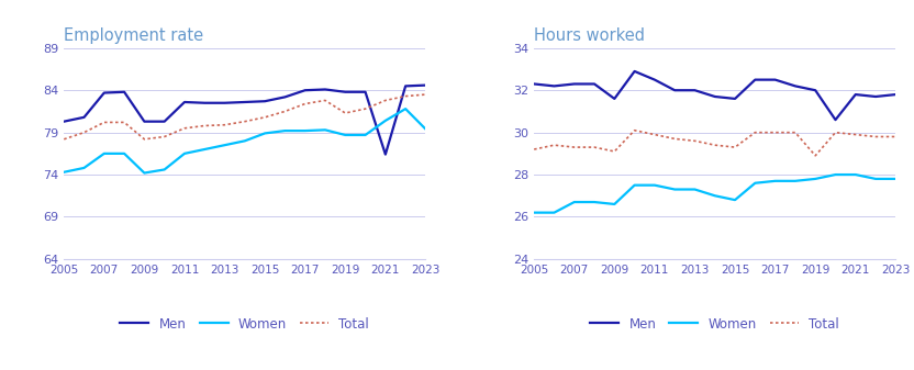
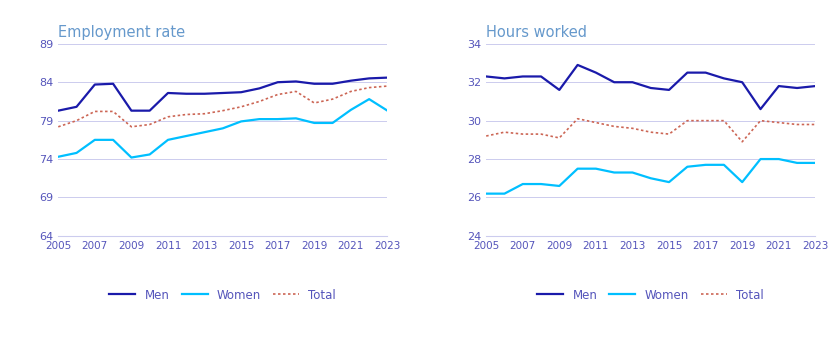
Employment rate/Men/2021: 76.4 -> 84.2
Employment rate/Women/2023: 79.4 -> 80.3
Hours worked/Women/2019: 27.8 -> 26.8
